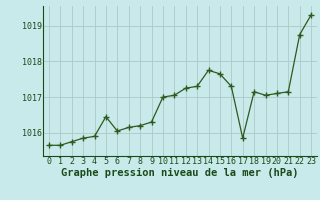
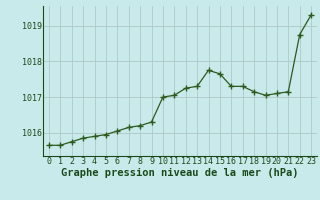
5: 1016.45 -> 1015.95
17: 1015.85 -> 1017.30
